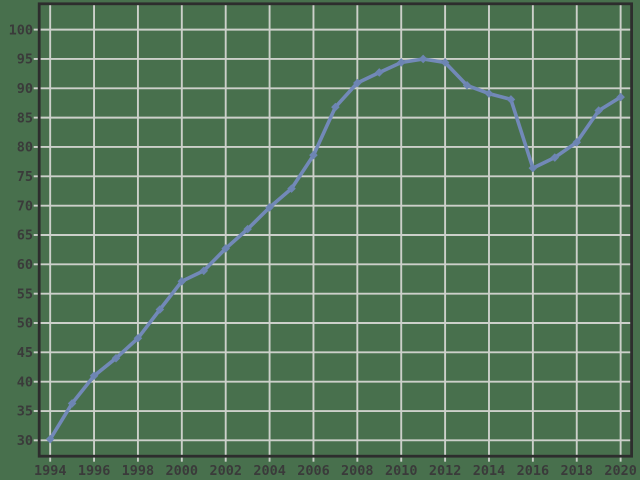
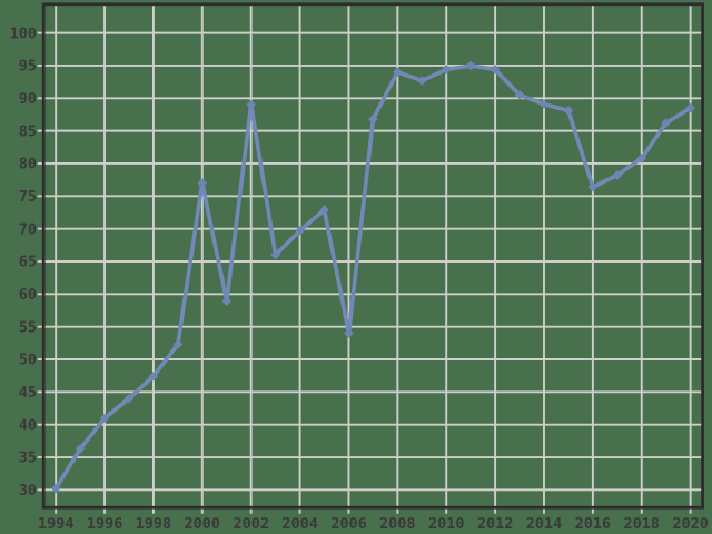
2000: 57 -> 77
2002: 63 -> 89
2006: 79 -> 54
2008: 91 -> 94
